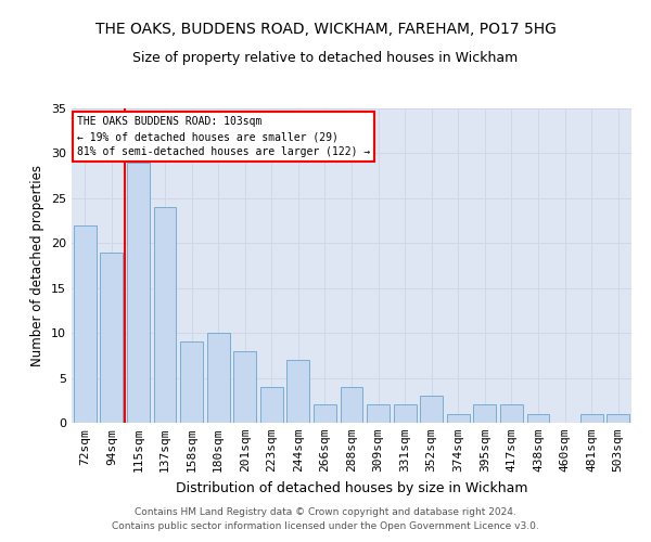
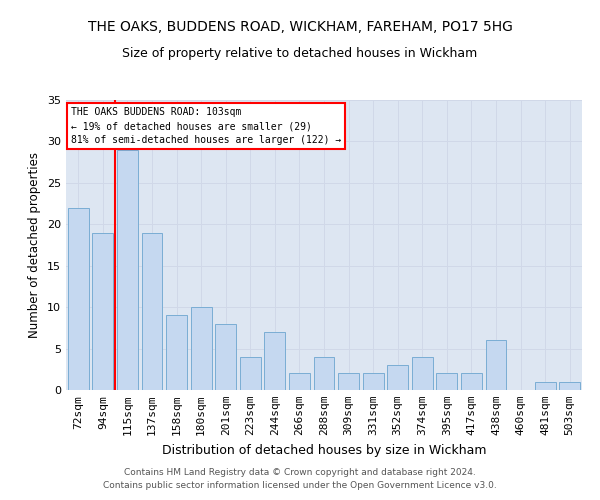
137sqm: 24 -> 19
374sqm: 1 -> 4
438sqm: 1 -> 6
